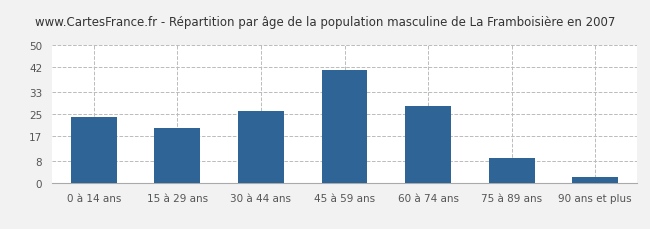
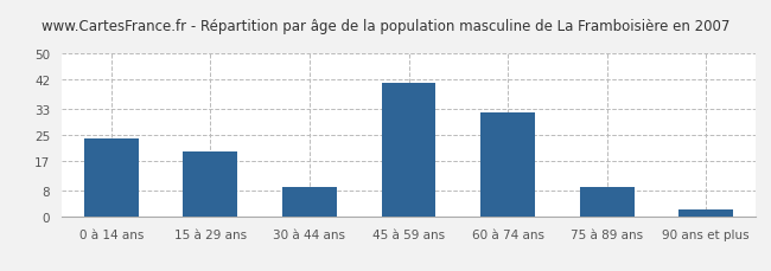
30 à 44 ans: 26 -> 9
60 à 74 ans: 28 -> 32
